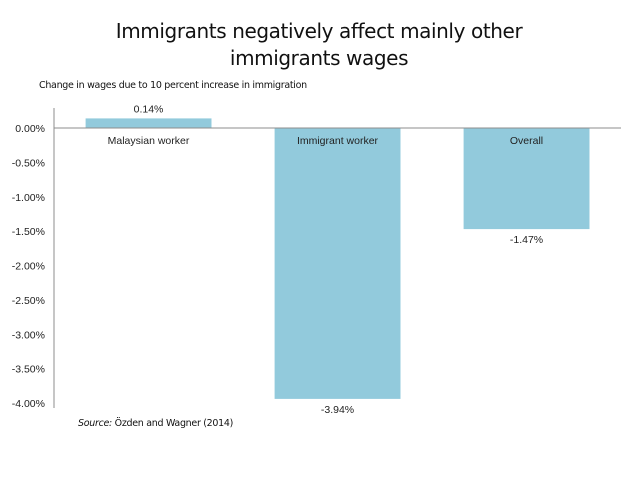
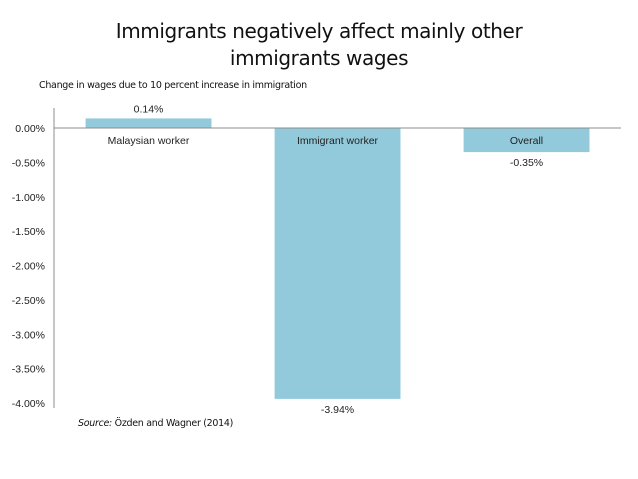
Overall: -1.47% -> -0.35%
